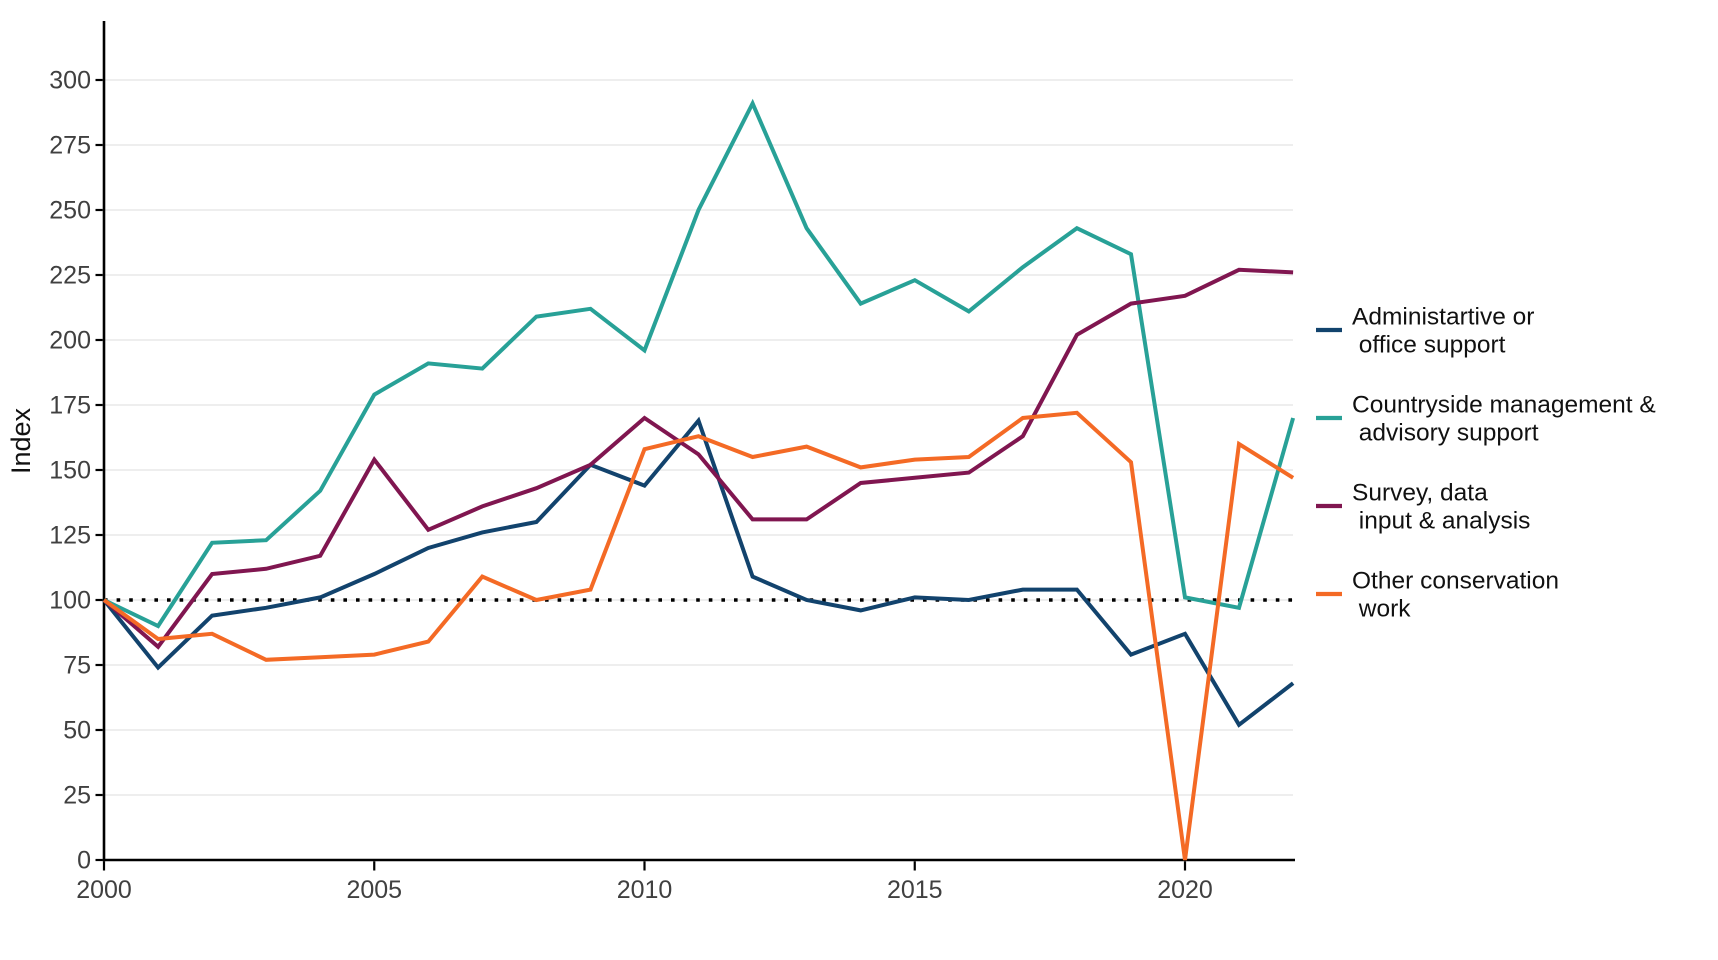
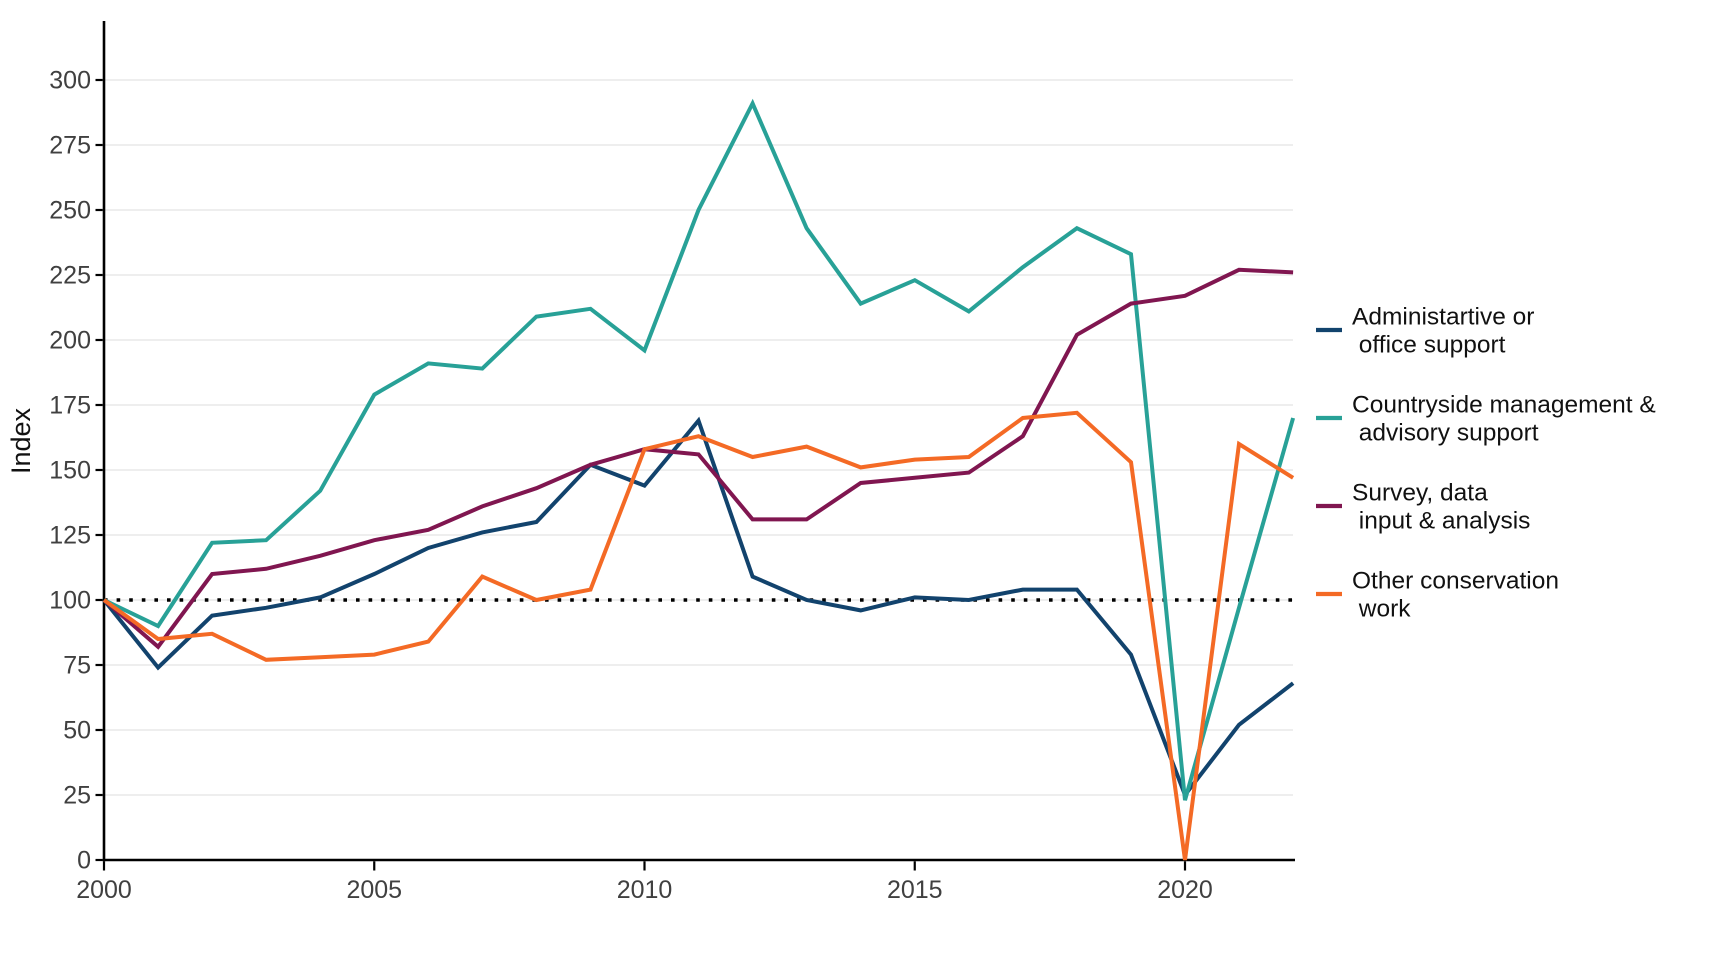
Survey, data input & analysis/2005: 154 -> 123
Survey, data input & analysis/2010: 170 -> 158
Administartive or office support/2020: 87 -> 25
Countryside management & advisory support/2020: 101 -> 23
